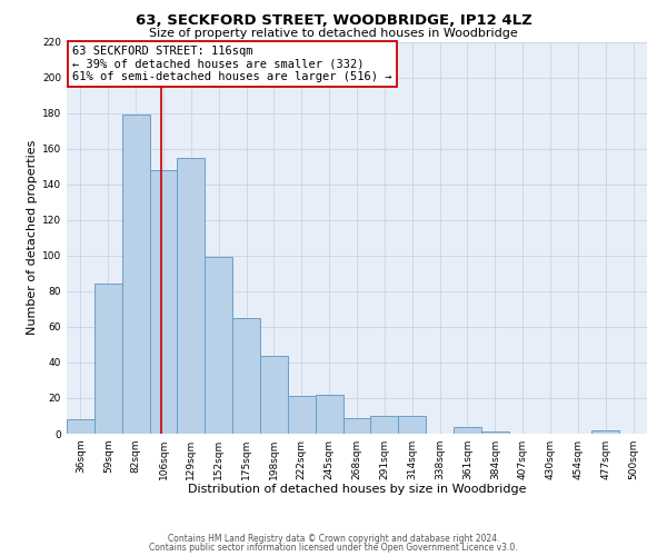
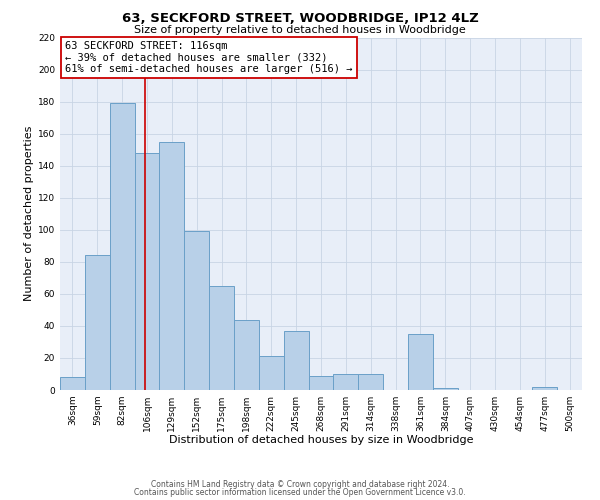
245sqm: 22 -> 37
361sqm: 4 -> 35
